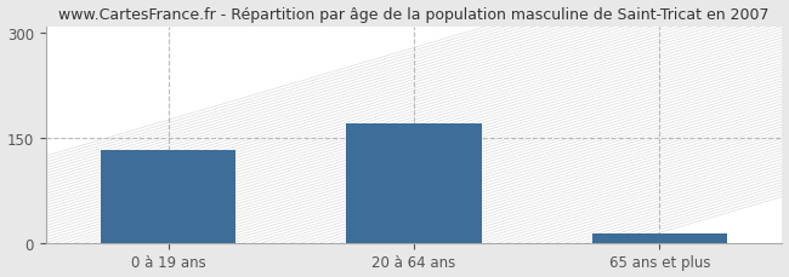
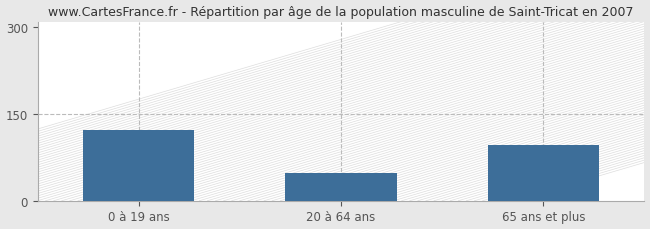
0 à 19 ans: 133 -> 122
20 à 64 ans: 170 -> 48
65 ans et plus: 13 -> 96
